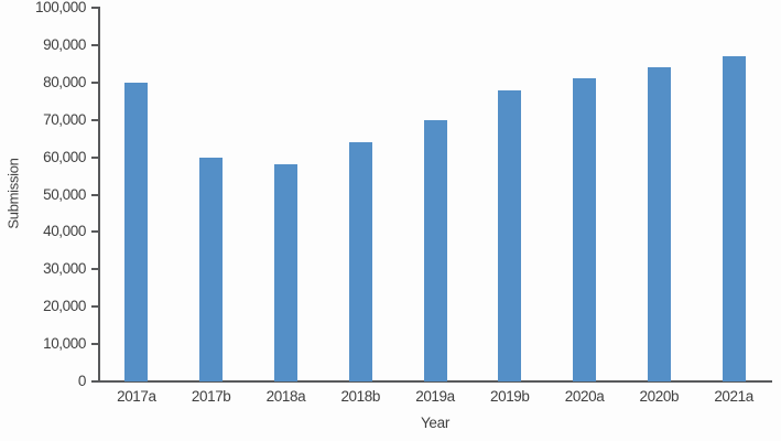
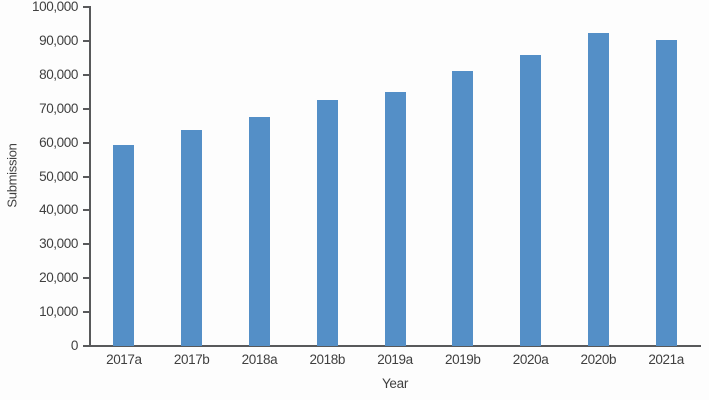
2017a: 80000 -> 59000
2017b: 60000 -> 64000
2018a: 58000 -> 68000
2018b: 64000 -> 72000
2019a: 70000 -> 75000
2019b: 78000 -> 81000
2020a: 81000 -> 86000
2020b: 84000 -> 92000
2021a: 87000 -> 90000
